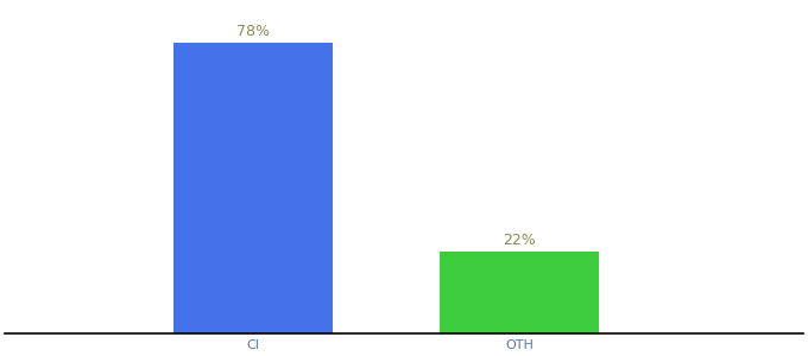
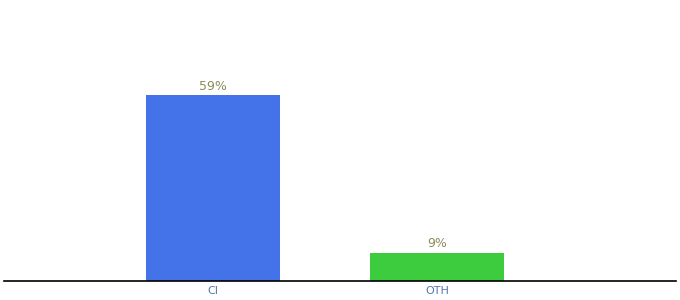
CI: 78% -> 59%
OTH: 22% -> 9%
